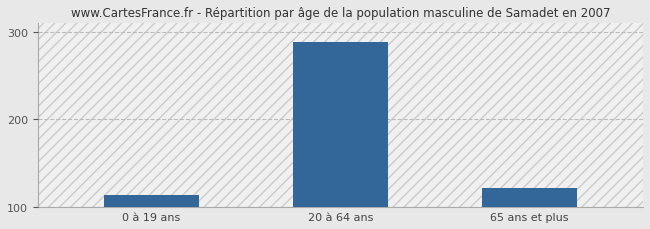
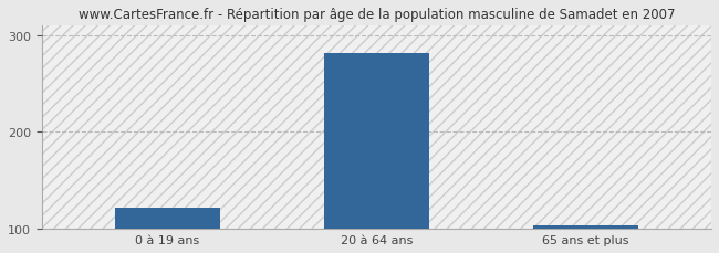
0 à 19 ans: 114 -> 122
20 à 64 ans: 288 -> 281
65 ans et plus: 122 -> 104
